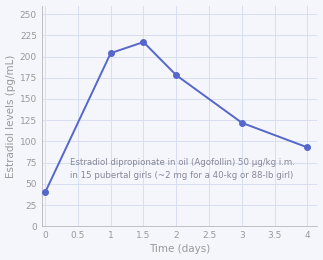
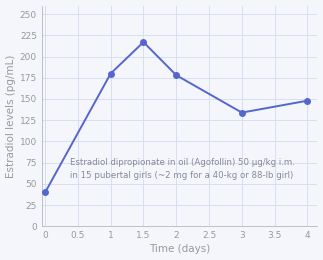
1: 204 -> 180
3: 122 -> 134
4: 93 -> 148
